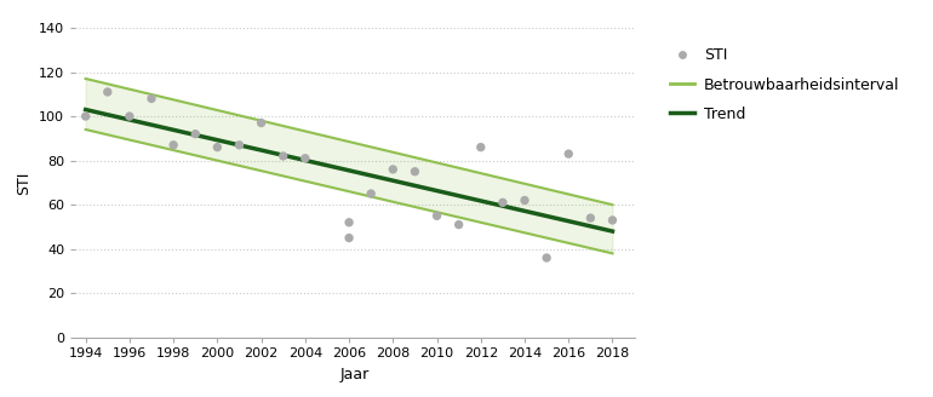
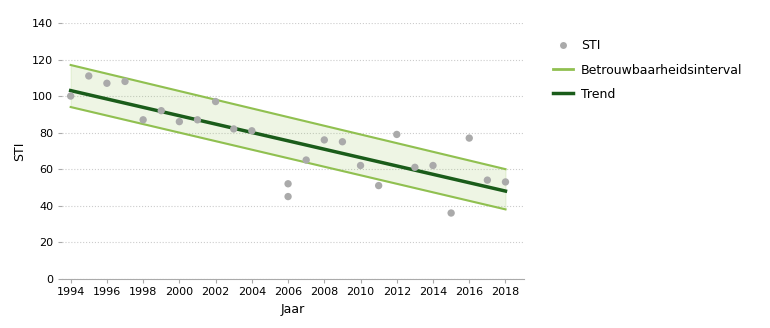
1996: 100 -> 107
2010: 55 -> 62
2012: 86 -> 79
2016: 83 -> 77
